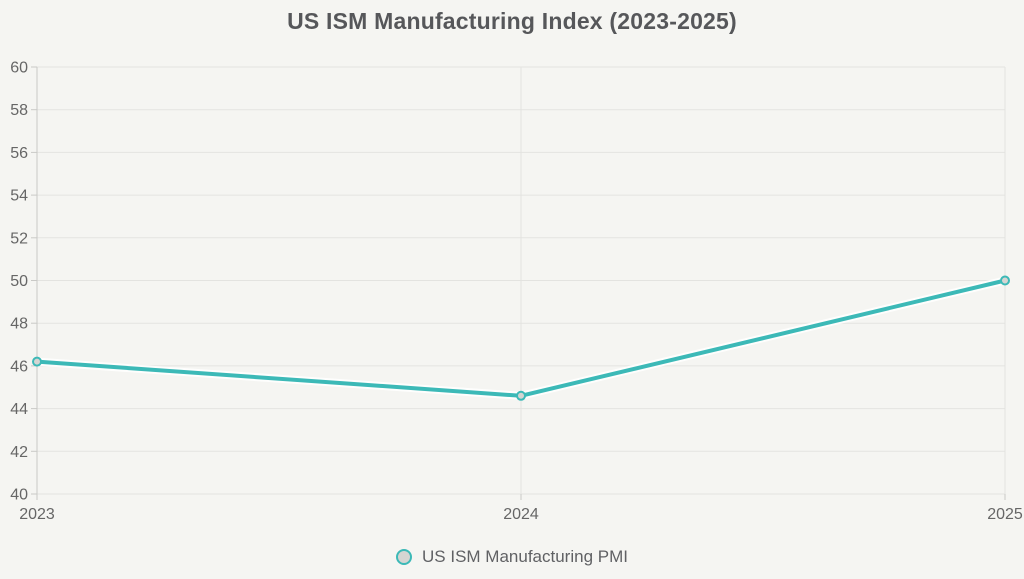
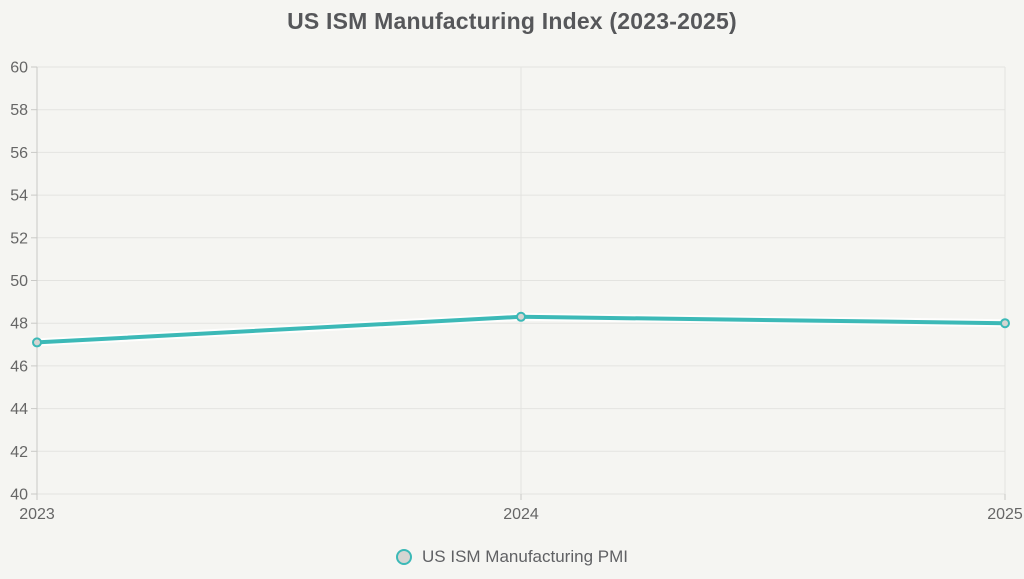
2023: 46.2 -> 47.1
2024: 44.6 -> 48.3
2025: 50.0 -> 48.0
